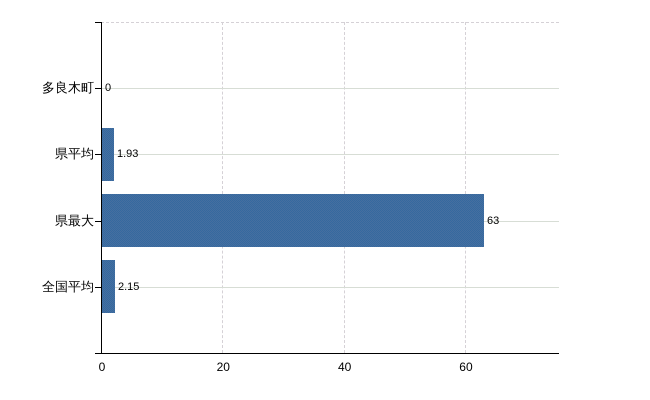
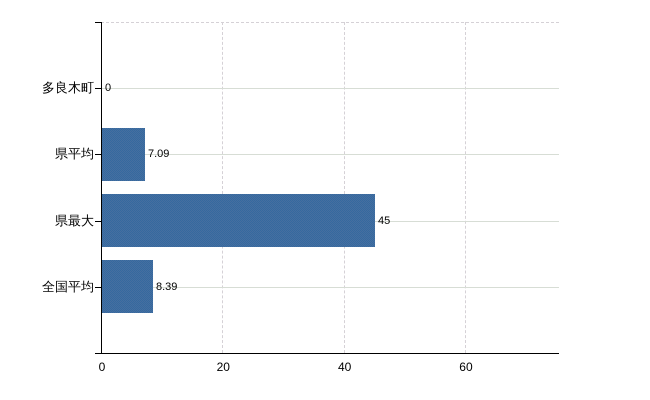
県平均: 1.93 -> 7.09
県最大: 63 -> 45
全国平均: 2.15 -> 8.39
